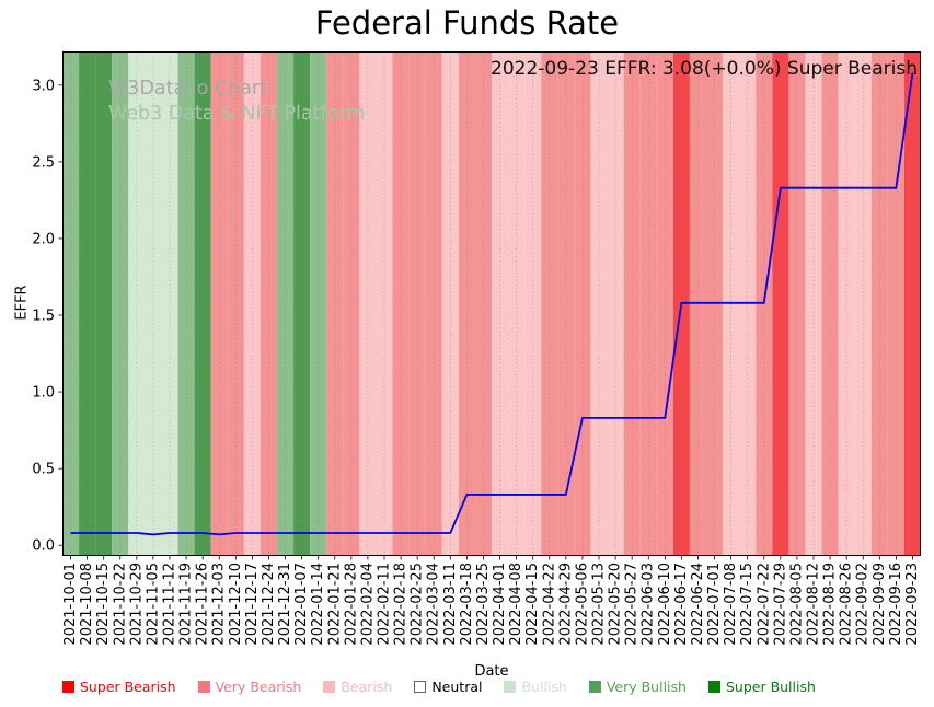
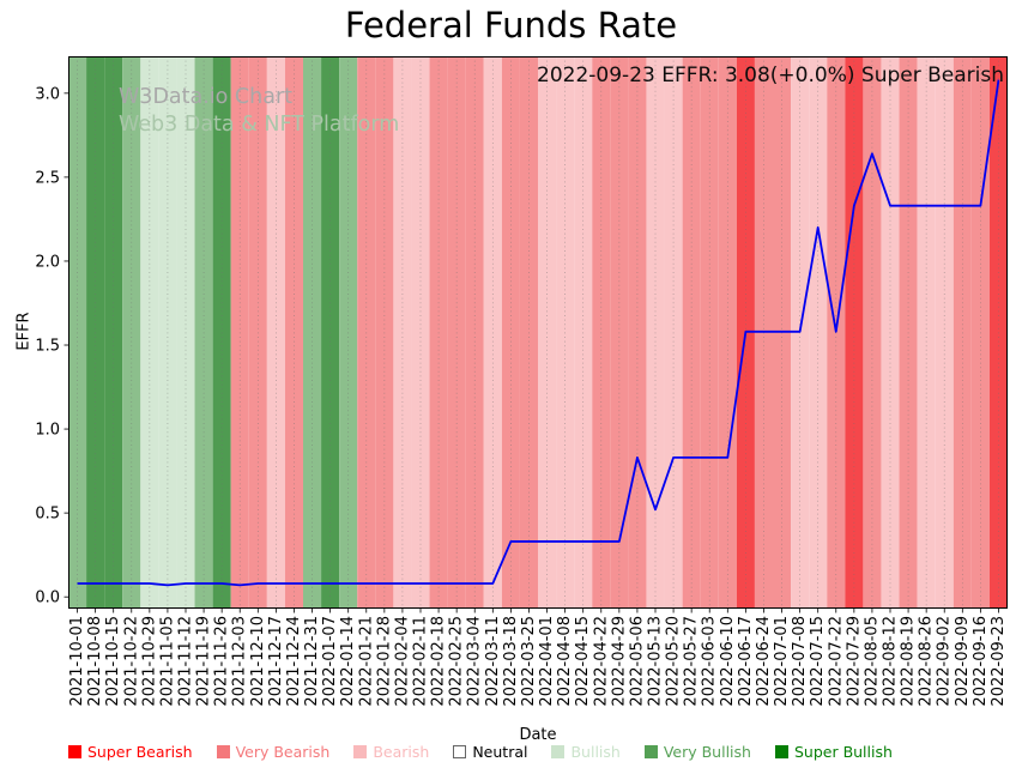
2022-05-13: 0.83 -> 0.52
2022-07-15: 1.58 -> 2.20
2022-08-05: 2.33 -> 2.64
